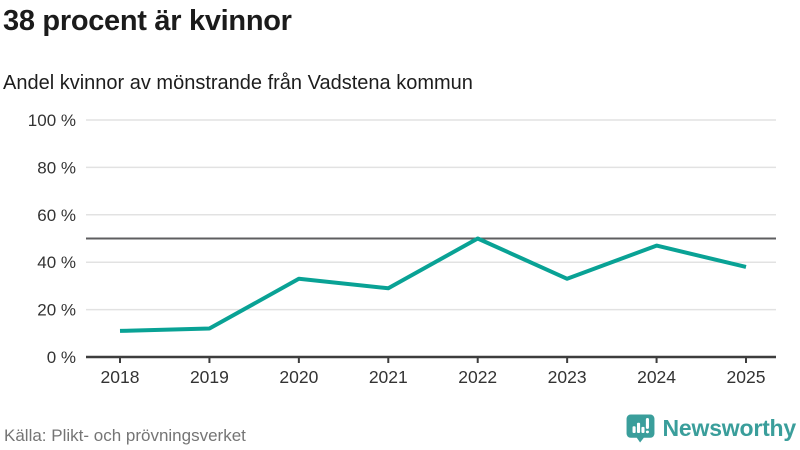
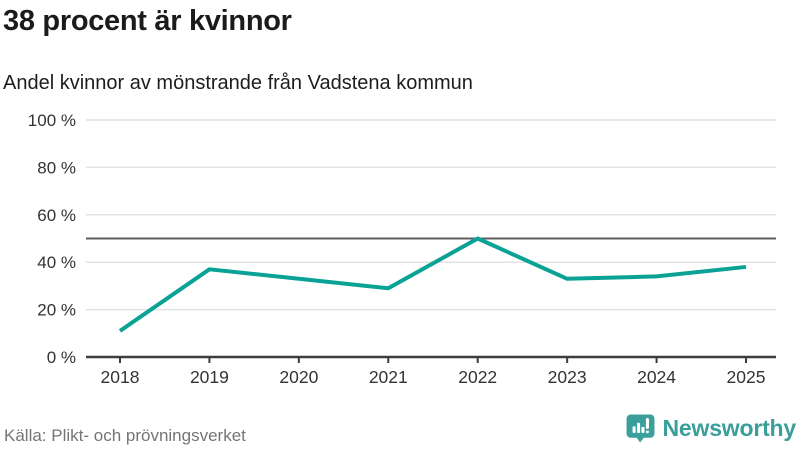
2019: 12% -> 37%
2024: 47% -> 34%
